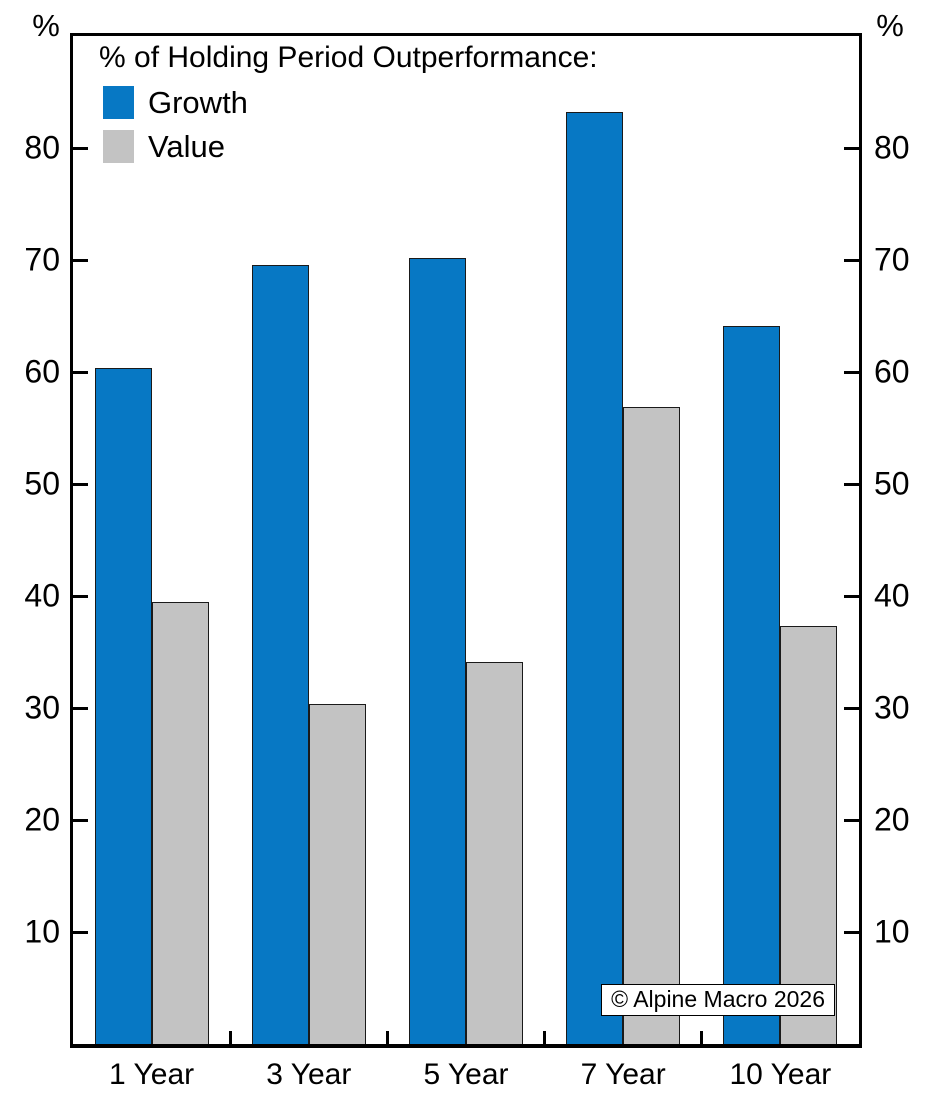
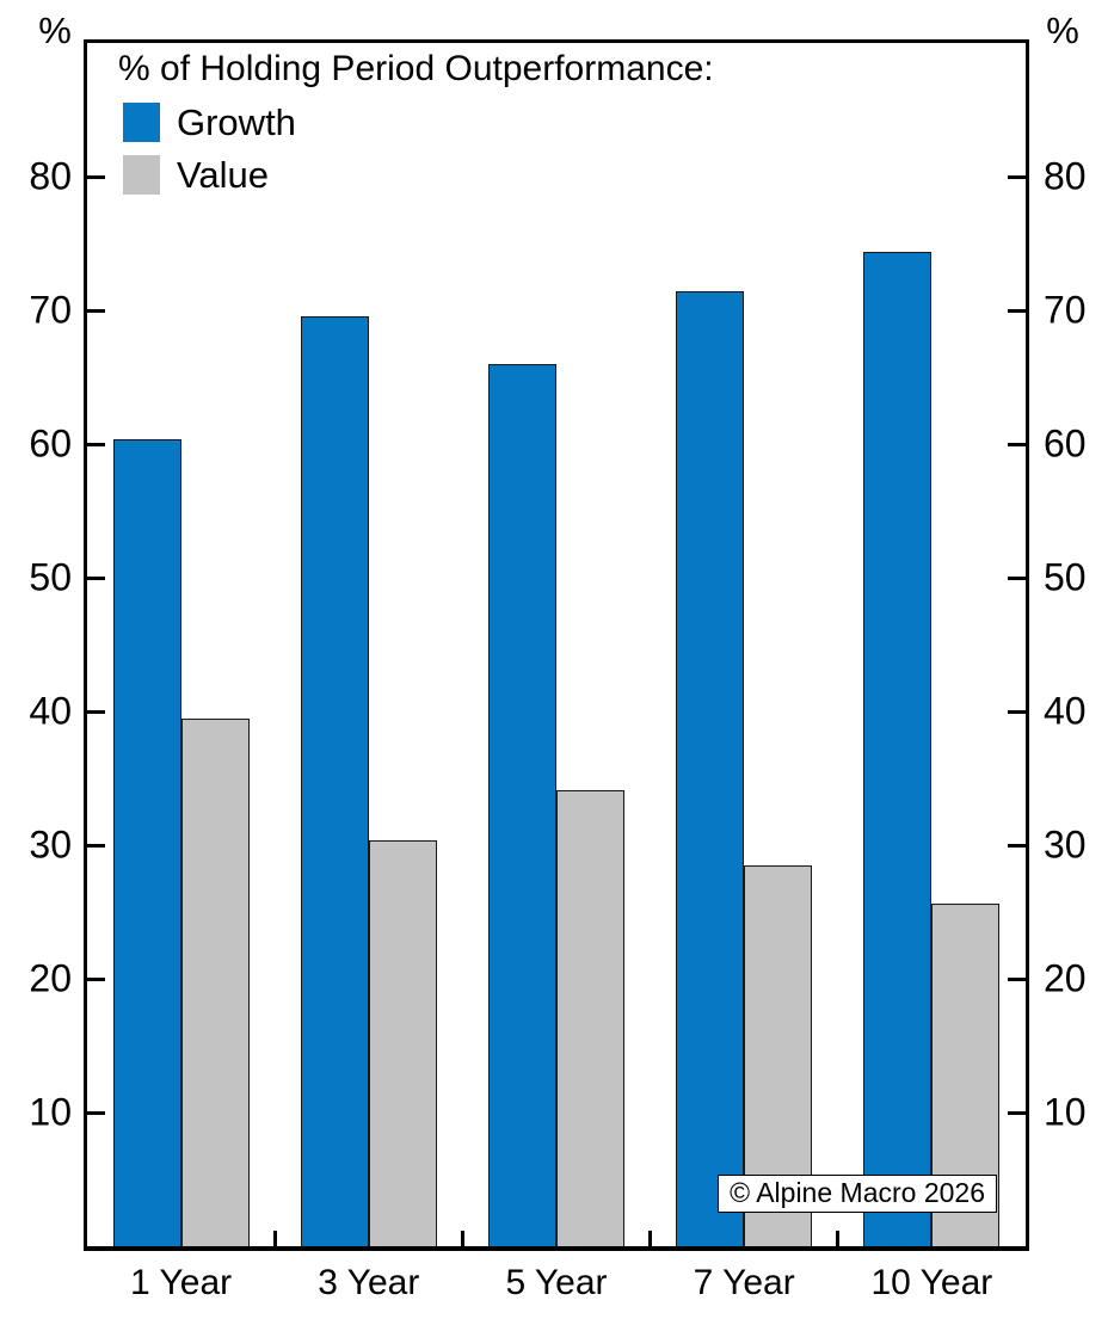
Growth/5 Year: 70.2 -> 66.0
Growth/7 Year: 83.2 -> 71.4
Value/7 Year: 56.9 -> 28.5
Growth/10 Year: 64.1 -> 74.4
Value/10 Year: 37.3 -> 25.6
